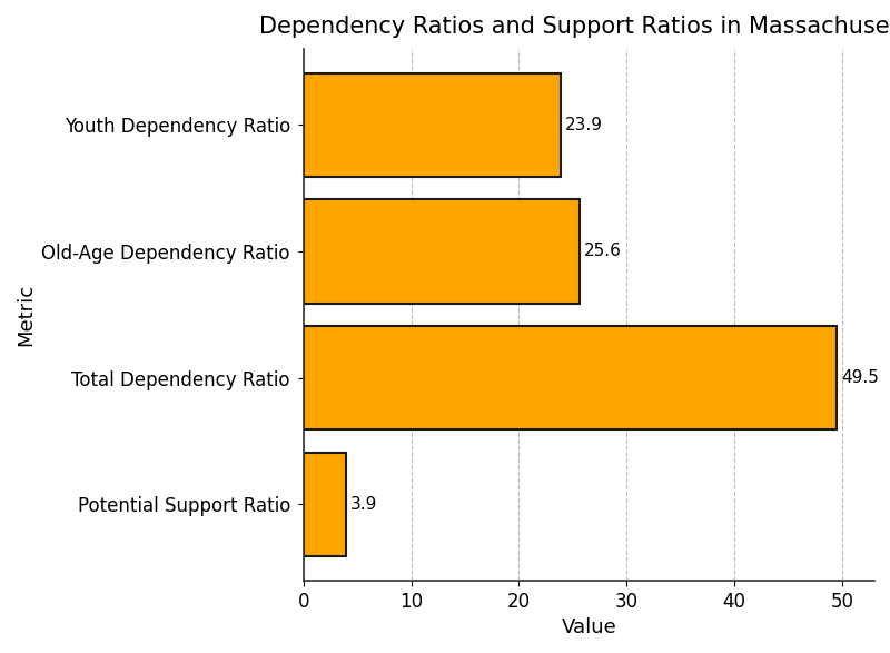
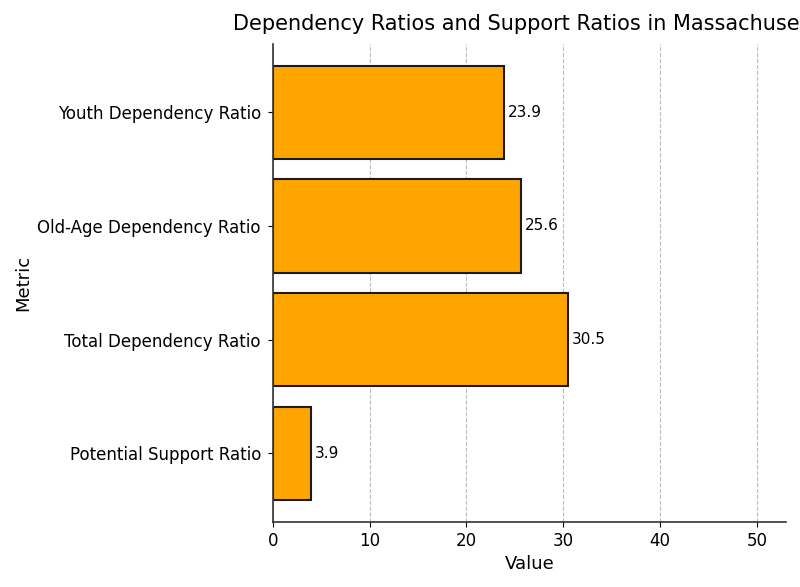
Total Dependency Ratio: 49.5 -> 30.5
